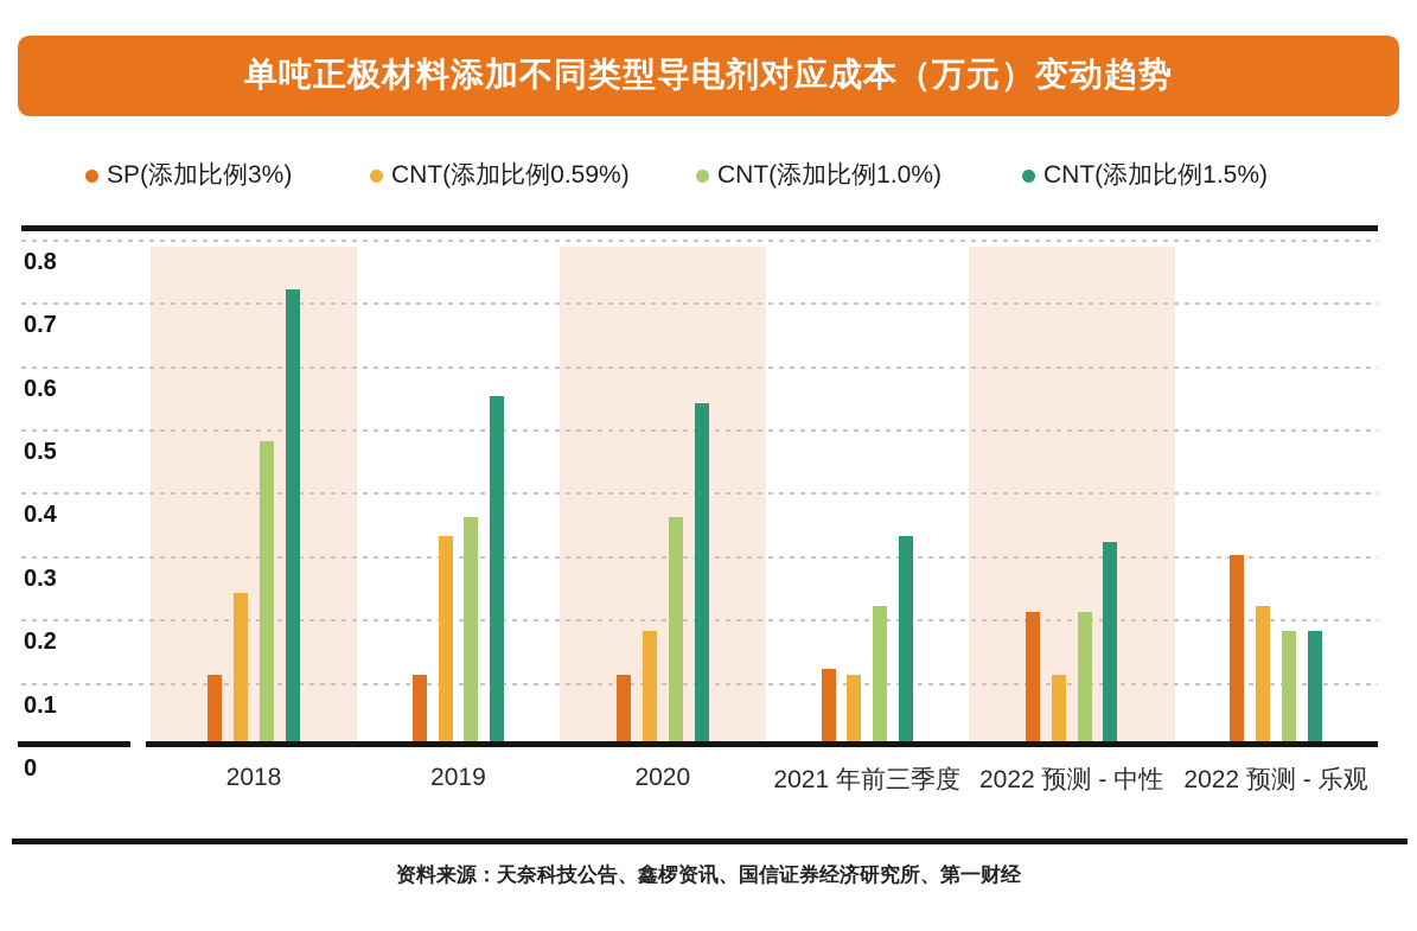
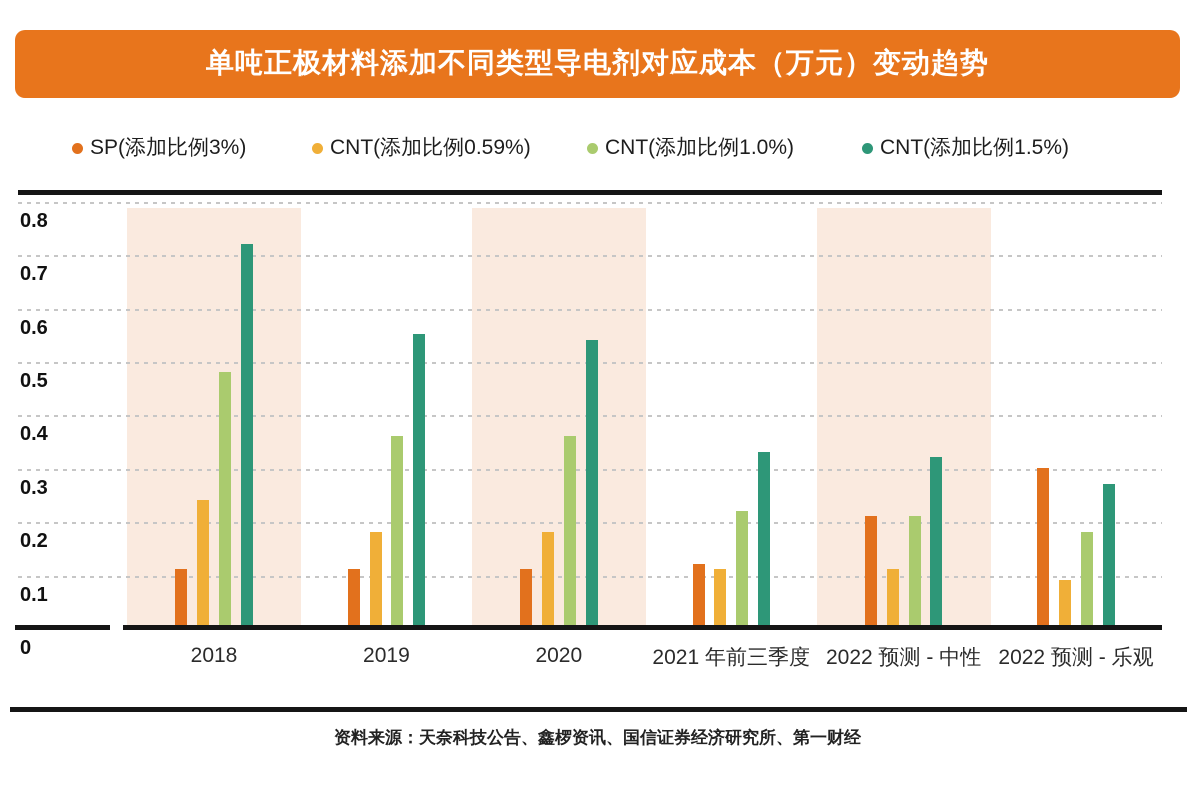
CNT(添加比例0.59%)/2019: 0.33 -> 0.18
CNT(添加比例0.59%)/2022 预测 - 乐观: 0.22 -> 0.09
CNT(添加比例1.5%)/2022 预测 - 乐观: 0.18 -> 0.27
